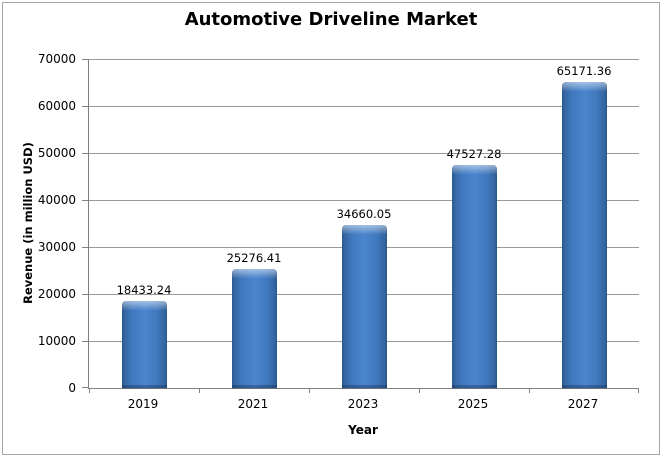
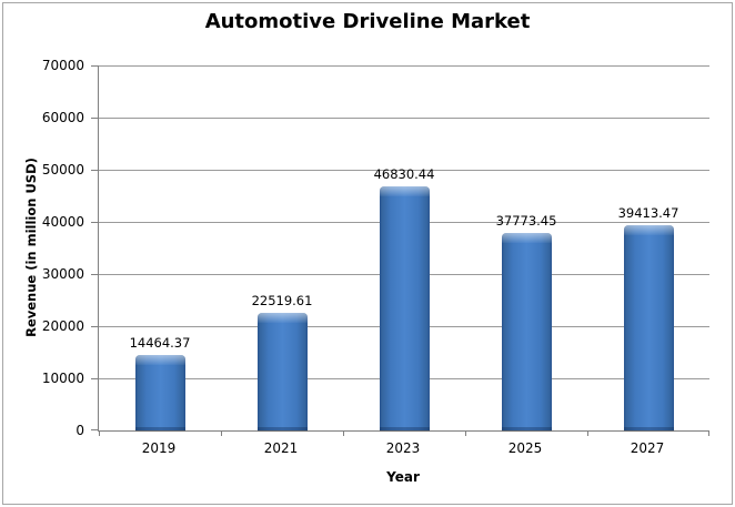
2019: 18433.24 -> 14464.37
2021: 25276.41 -> 22519.61
2023: 34660.05 -> 46830.44
2025: 47527.28 -> 37773.45
2027: 65171.36 -> 39413.47
